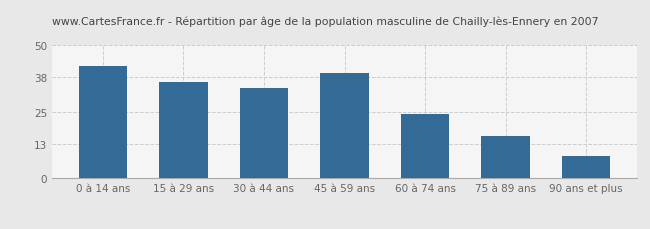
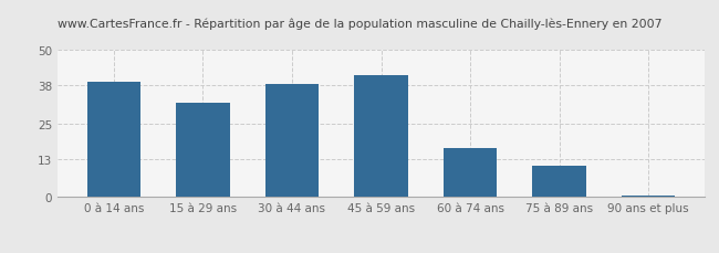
0 à 14 ans: 42.0 -> 39.0
15 à 29 ans: 36.0 -> 32.0
30 à 44 ans: 34.0 -> 38.5
45 à 59 ans: 39.5 -> 41.5
60 à 74 ans: 24.0 -> 16.5
75 à 89 ans: 16.0 -> 10.5
90 ans et plus: 8.5 -> 0.5
